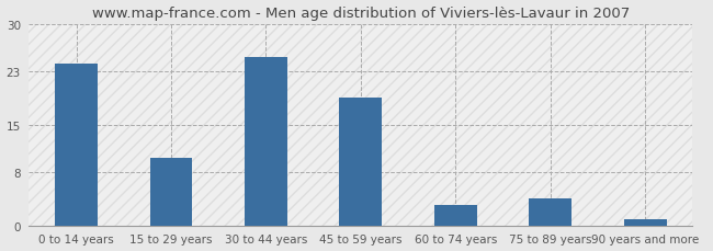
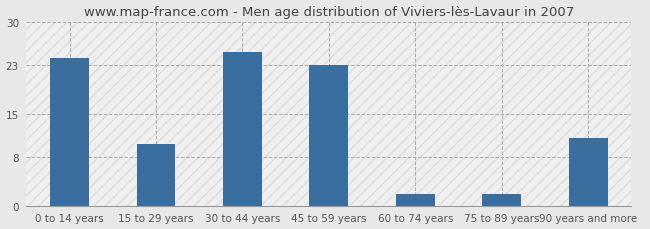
45 to 59 years: 19 -> 23
60 to 74 years: 3 -> 2
75 to 89 years: 4 -> 2
90 years and more: 1 -> 11
